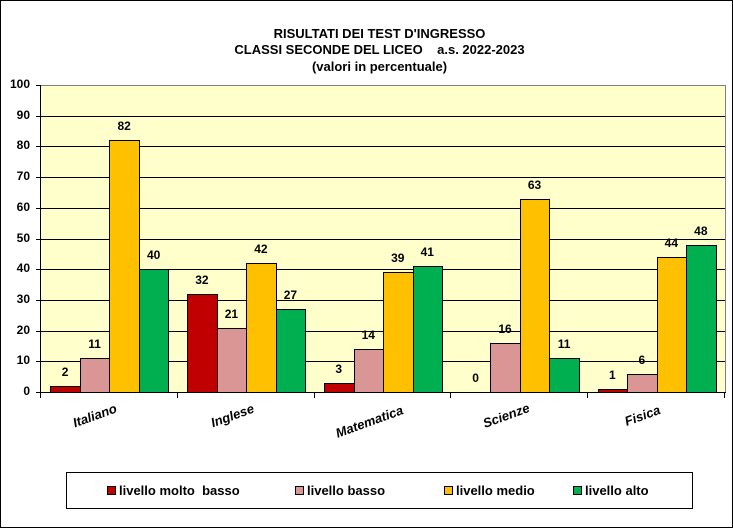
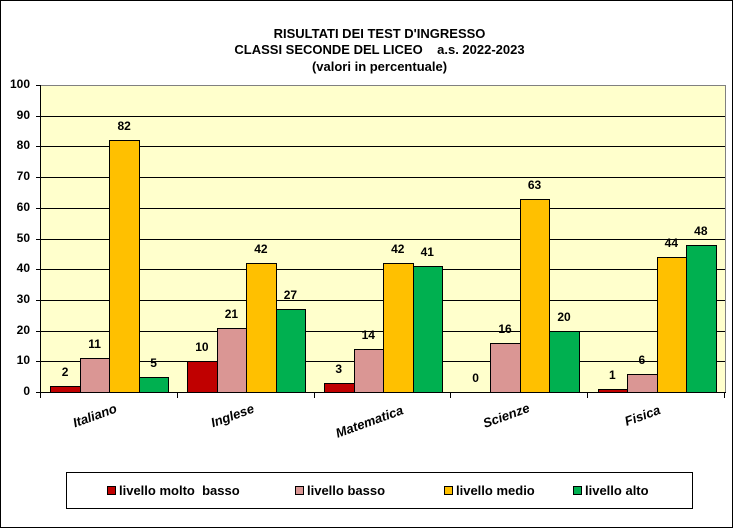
livello alto/Italiano: 40 -> 5
livello molto basso/Inglese: 32 -> 10
livello medio/Matematica: 39 -> 42
livello alto/Scienze: 11 -> 20
